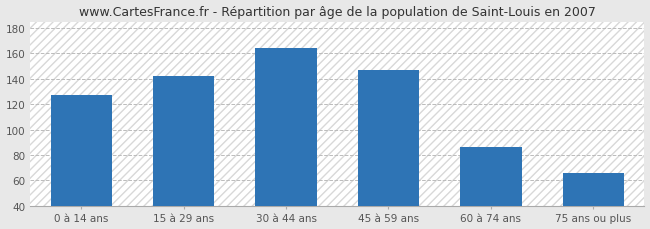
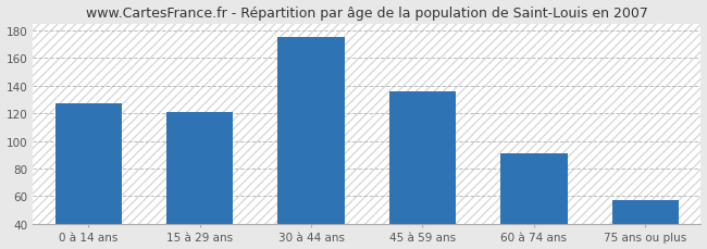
15 à 29 ans: 142 -> 121
30 à 44 ans: 164 -> 175
45 à 59 ans: 147 -> 136
60 à 74 ans: 86 -> 91
75 ans ou plus: 66 -> 57
